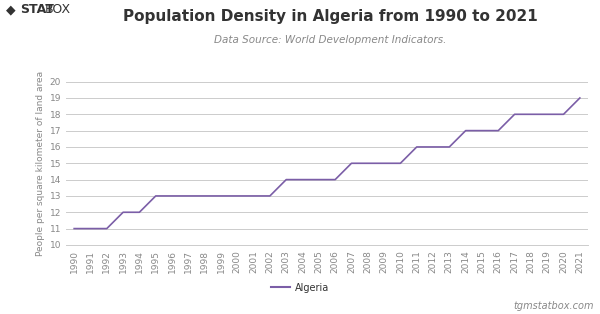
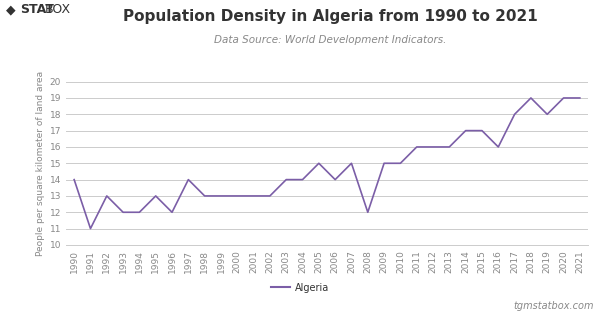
1990: 11 -> 14
1992: 11 -> 13
1996: 13 -> 12
1997: 13 -> 14
2005: 14 -> 15
2008: 15 -> 12
2016: 17 -> 16
2018: 18 -> 19
2020: 18 -> 19
